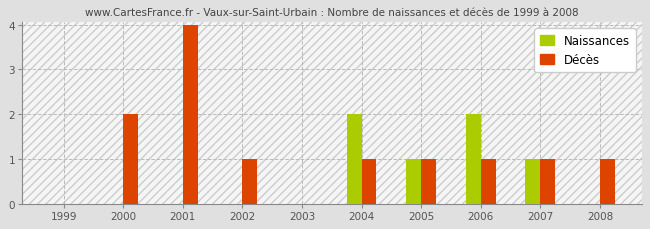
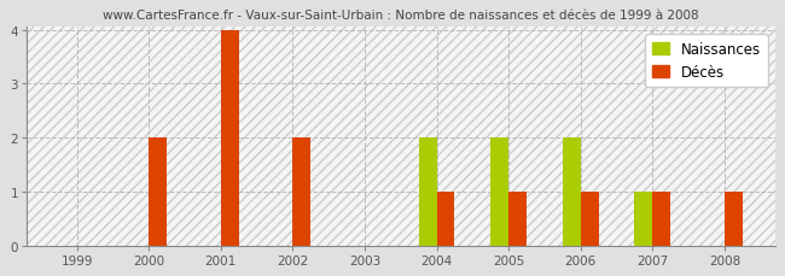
Décès/2002: 1 -> 2
Naissances/2005: 1 -> 2
